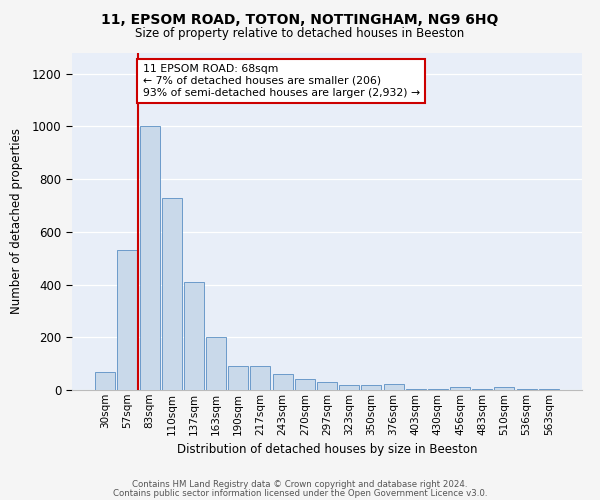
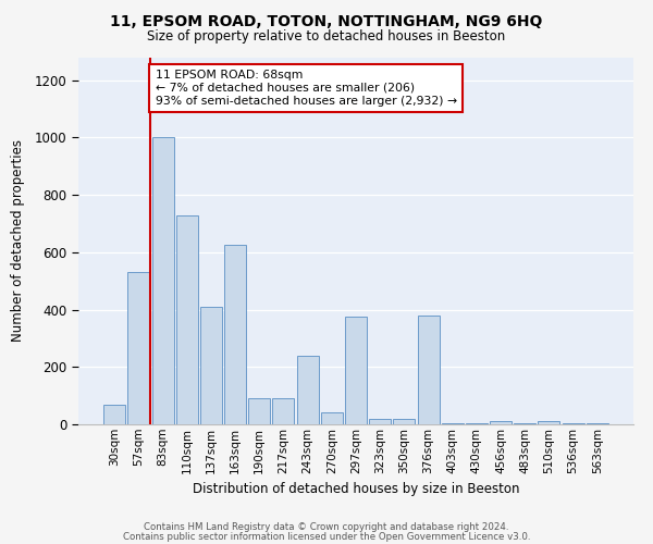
163sqm: 200 -> 625
243sqm: 60 -> 240
297sqm: 32 -> 375
376sqm: 22 -> 380
